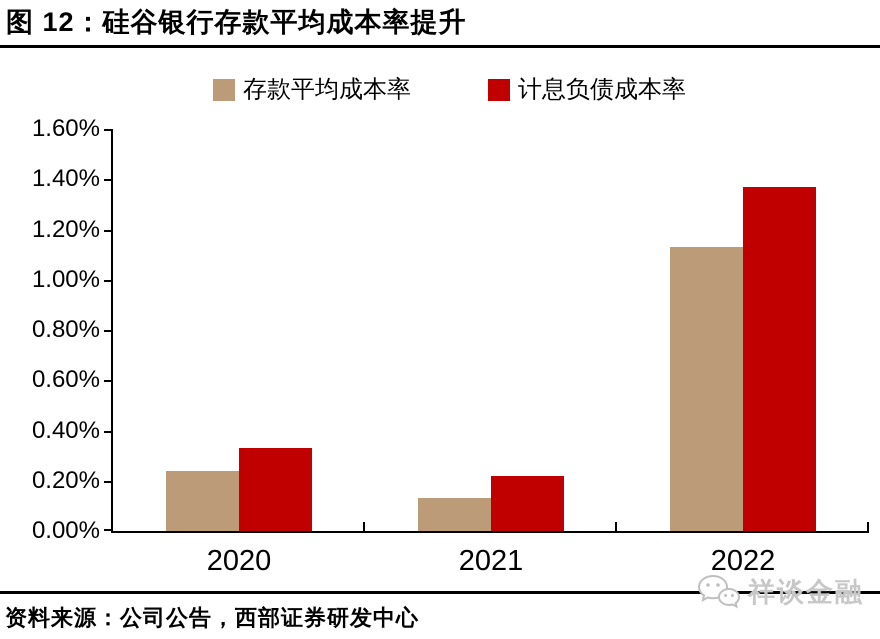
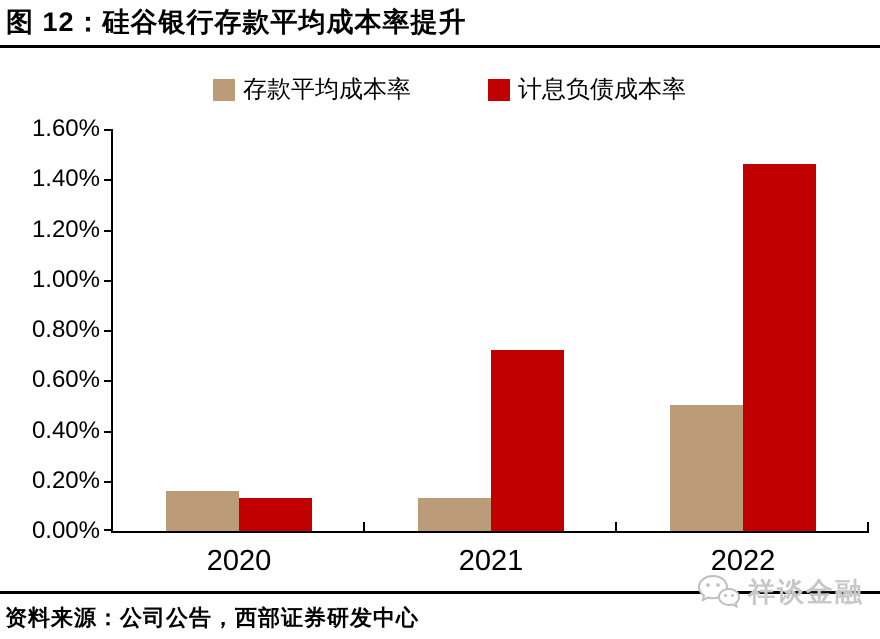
存款平均成本率/2020: 0.24% -> 0.16%
计息负债成本率/2020: 0.33% -> 0.13%
计息负债成本率/2021: 0.22% -> 0.72%
存款平均成本率/2022: 1.13% -> 0.50%
计息负债成本率/2022: 1.37% -> 1.46%
